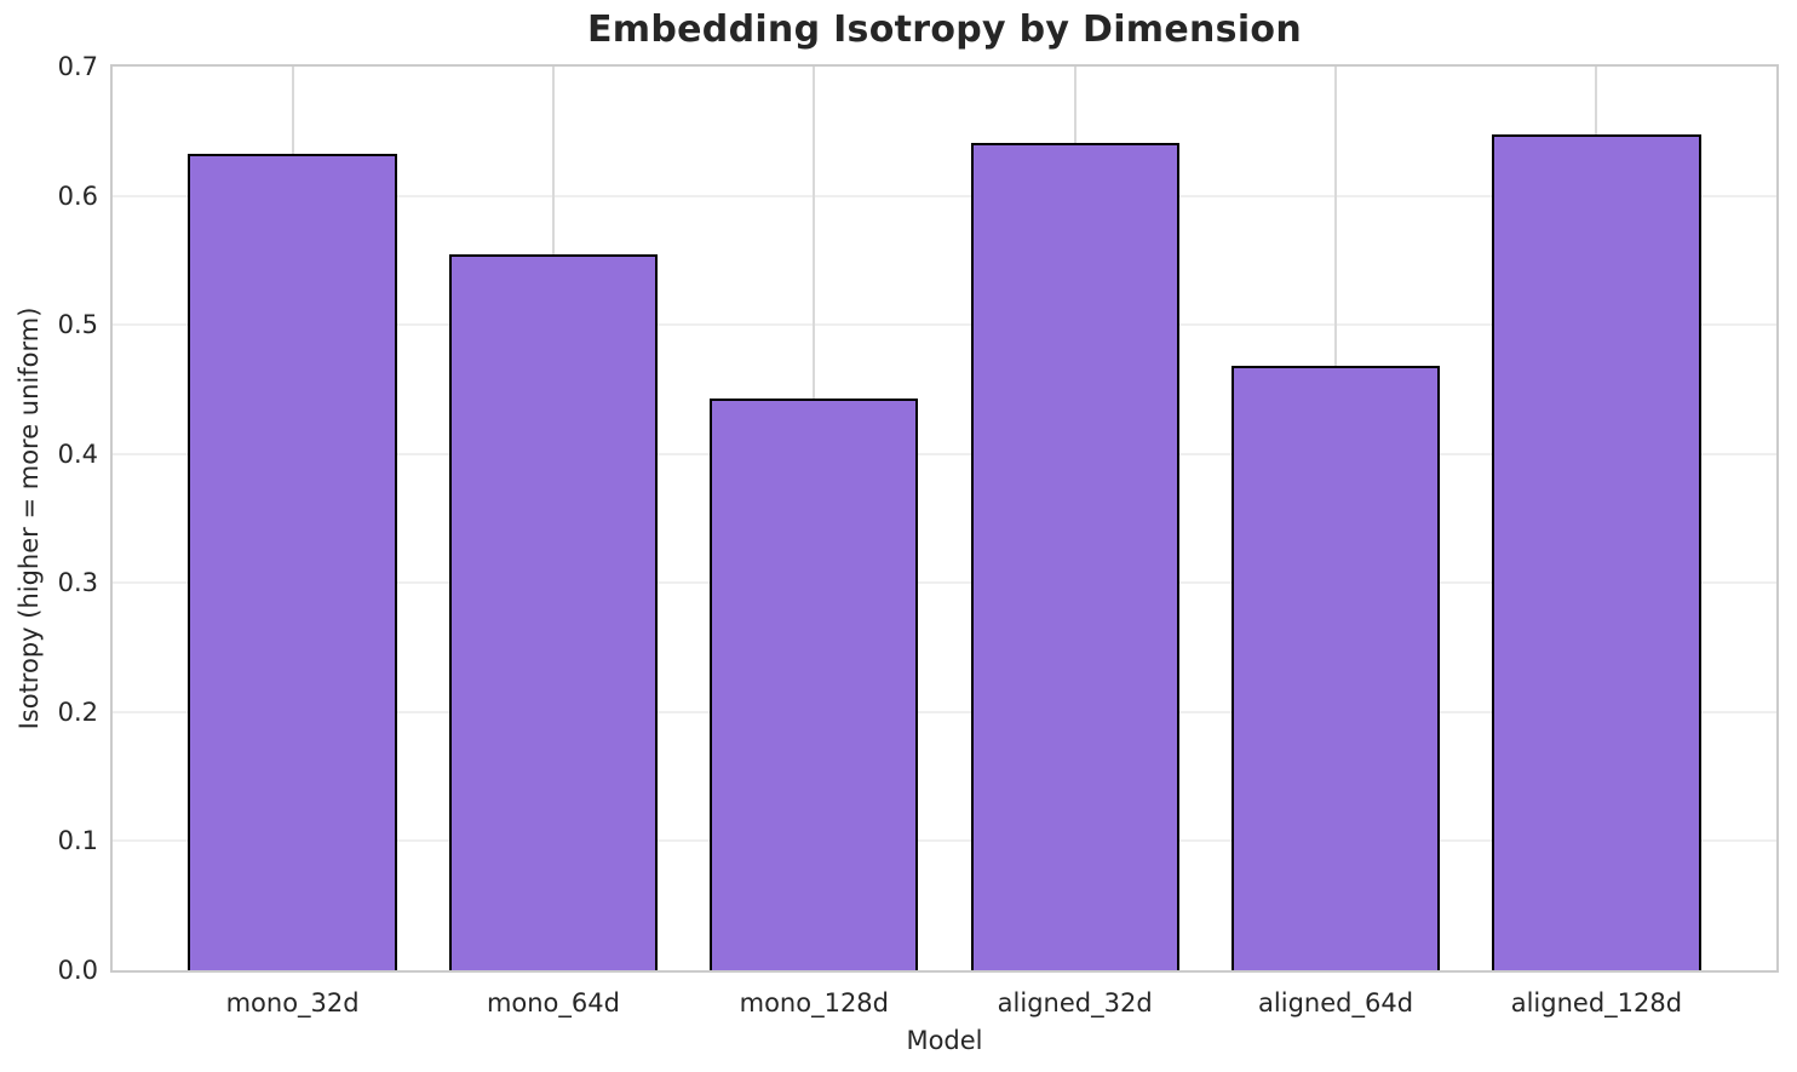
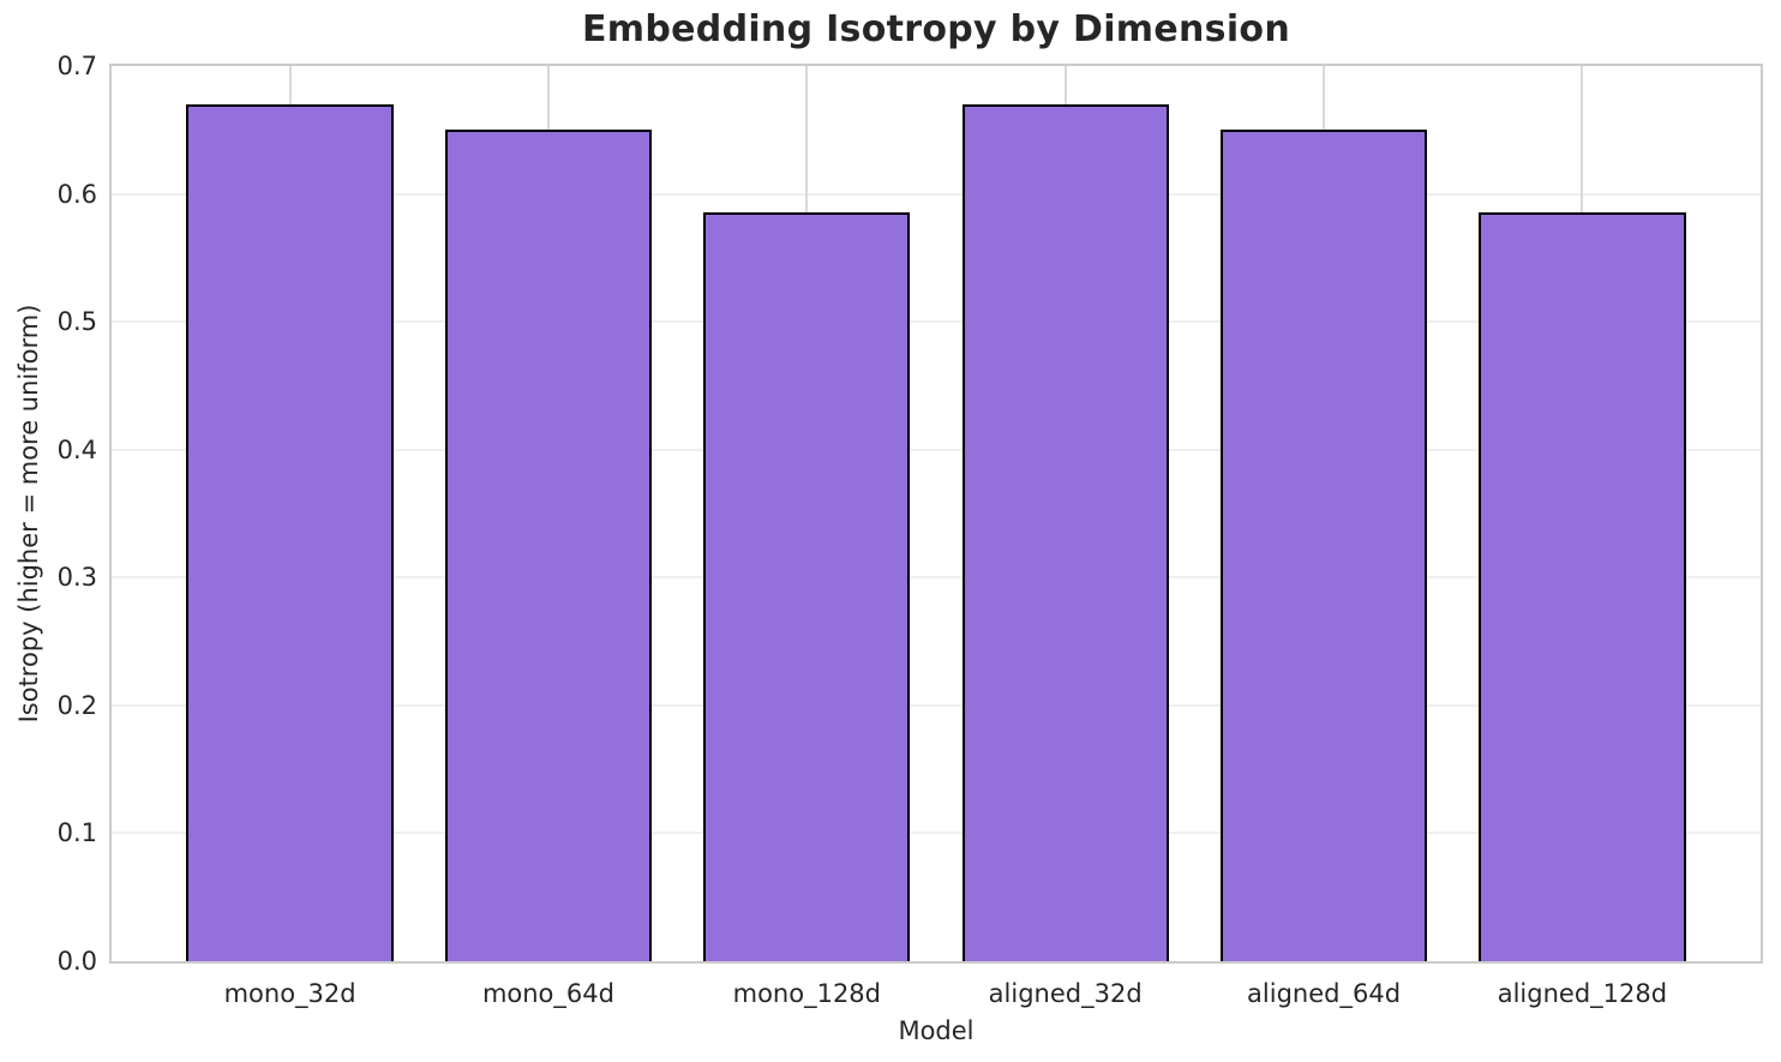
mono_32d: 0.632 -> 0.670
mono_64d: 0.555 -> 0.650
mono_128d: 0.443 -> 0.586
aligned_32d: 0.641 -> 0.670
aligned_64d: 0.468 -> 0.650
aligned_128d: 0.647 -> 0.586
